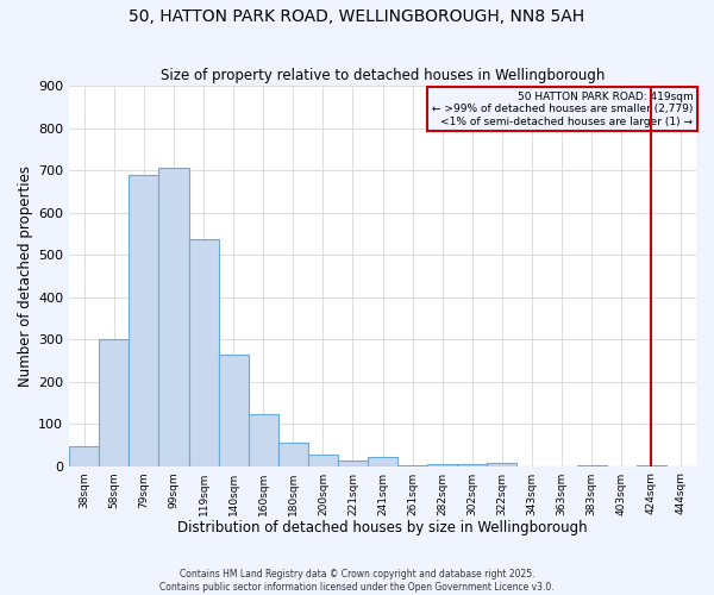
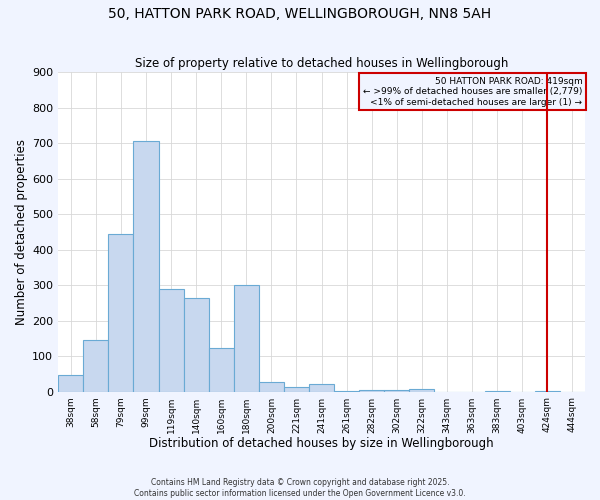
58sqm: 300 -> 145
79sqm: 690 -> 445
119sqm: 537 -> 290
180sqm: 55 -> 300
